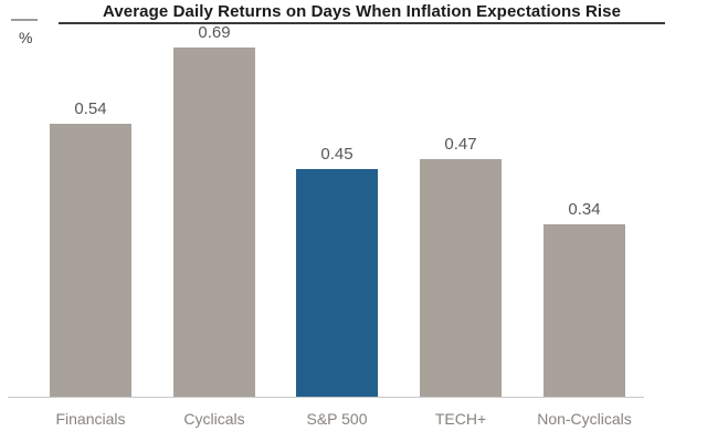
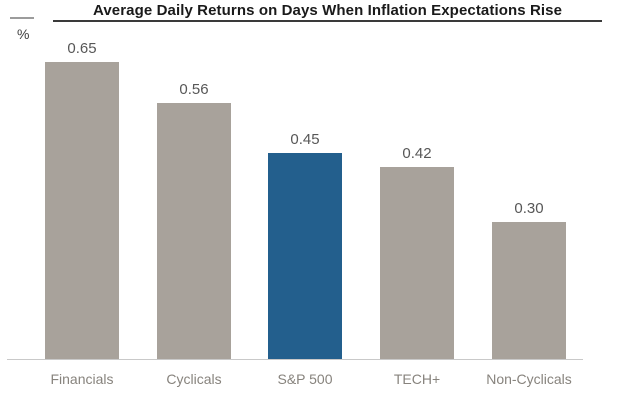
Financials: 0.54 -> 0.65
Cyclicals: 0.69 -> 0.56
TECH+: 0.47 -> 0.42
Non-Cyclicals: 0.34 -> 0.30
